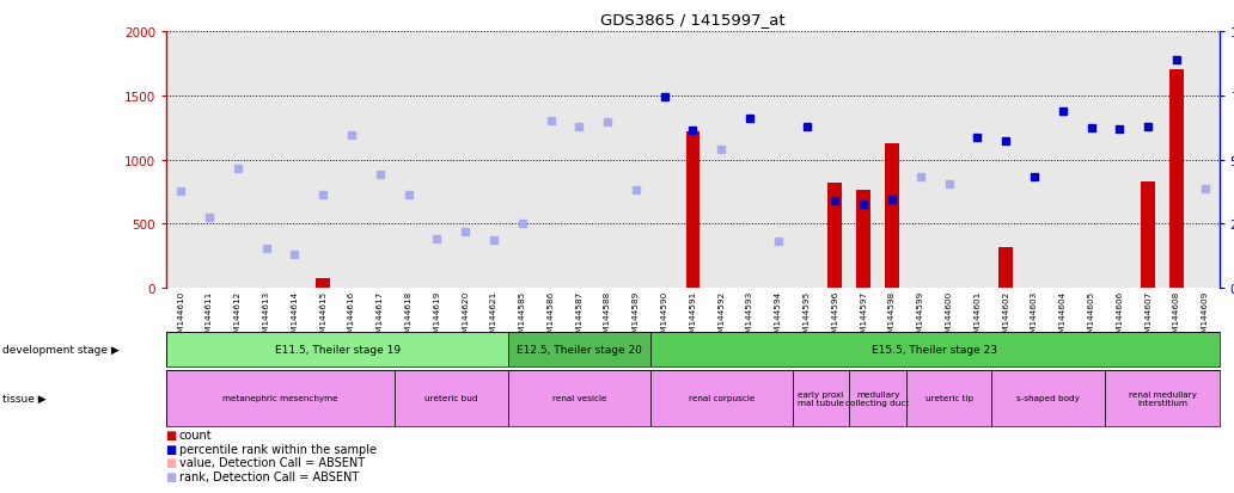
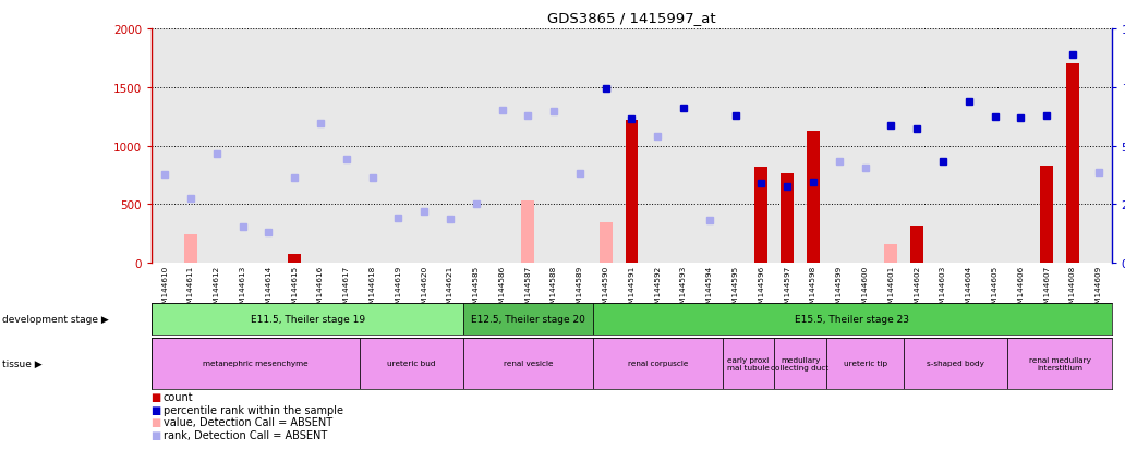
GSM144611: 0 -> 240
GSM144587: 0 -> 530
GSM144590: 0 -> 350
GSM144601: 0 -> 160
